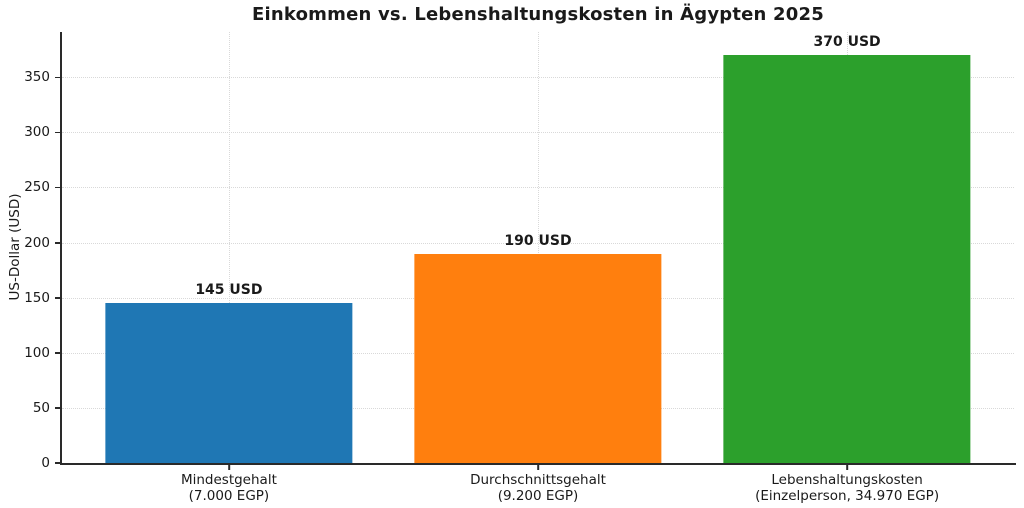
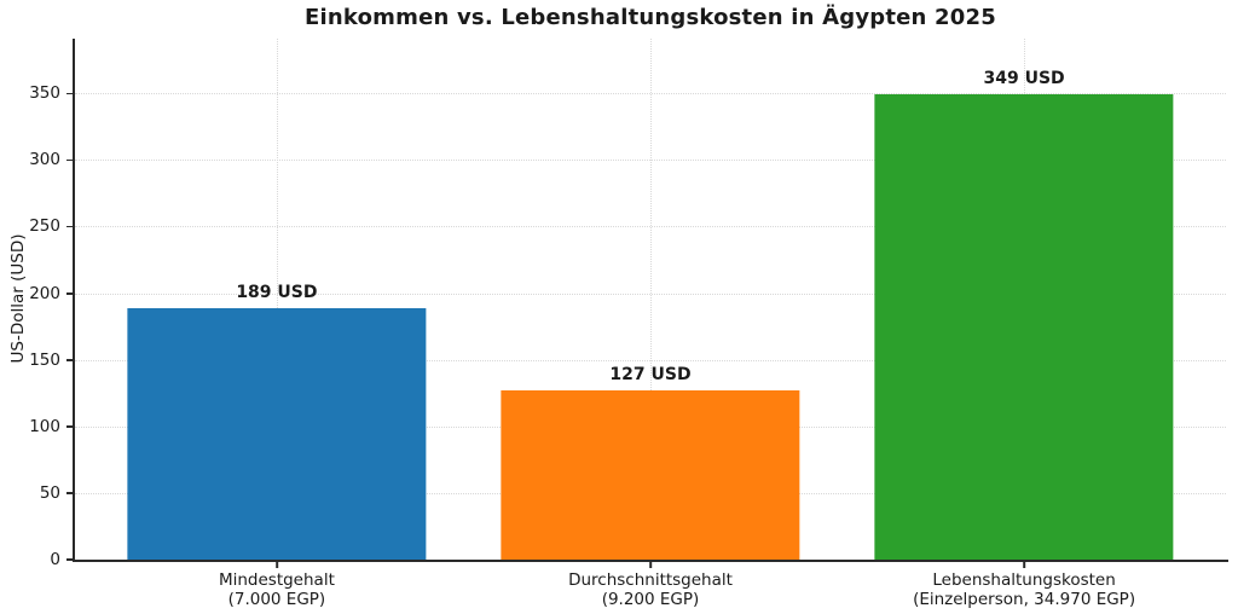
Mindestgehalt (7.000 EGP): 145 -> 189
Durchschnittsgehalt (9.200 EGP): 190 -> 127
Lebenshaltungskosten (Einzelperson, 34.970 EGP): 370 -> 349
